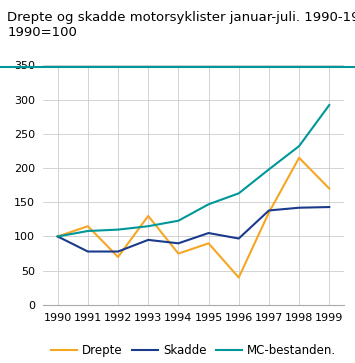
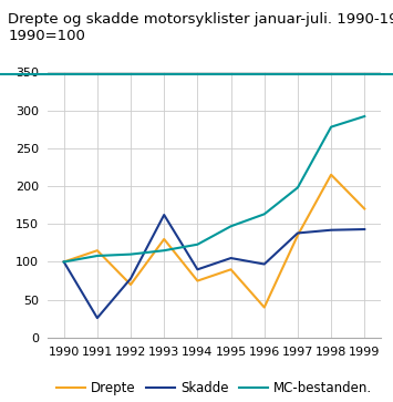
Skadde/1991: 78 -> 26
Skadde/1993: 95 -> 162
MC-bestanden./1998: 232 -> 278
